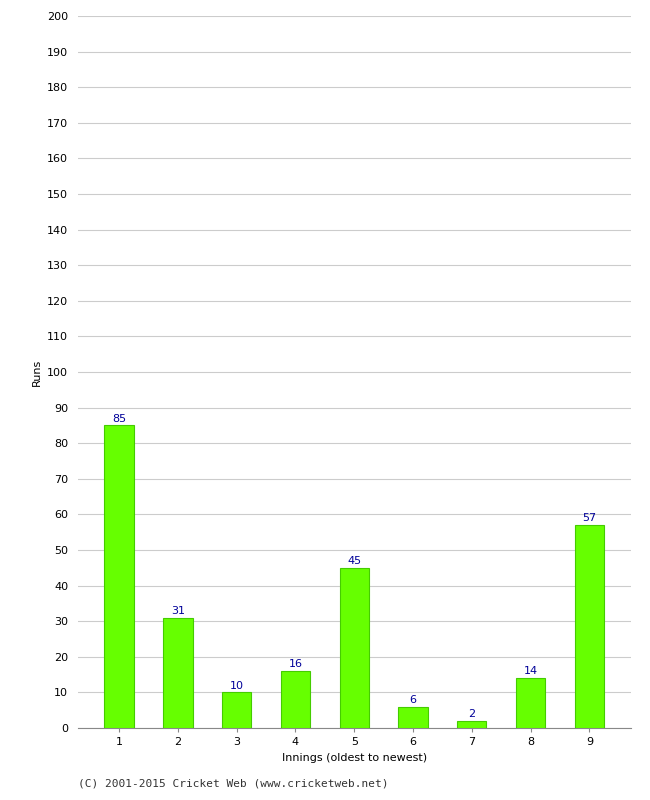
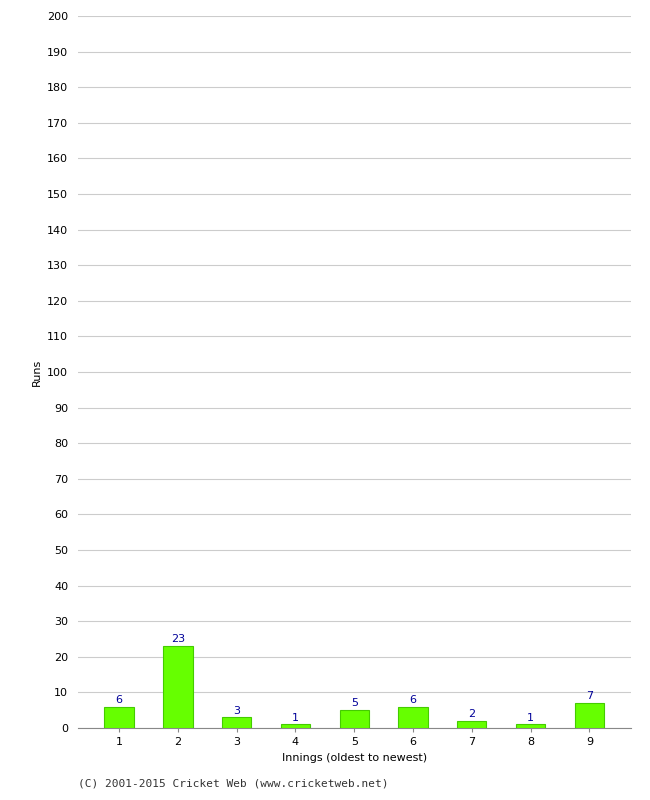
1: 85 -> 6
2: 31 -> 23
3: 10 -> 3
4: 16 -> 1
5: 45 -> 5
8: 14 -> 1
9: 57 -> 7
